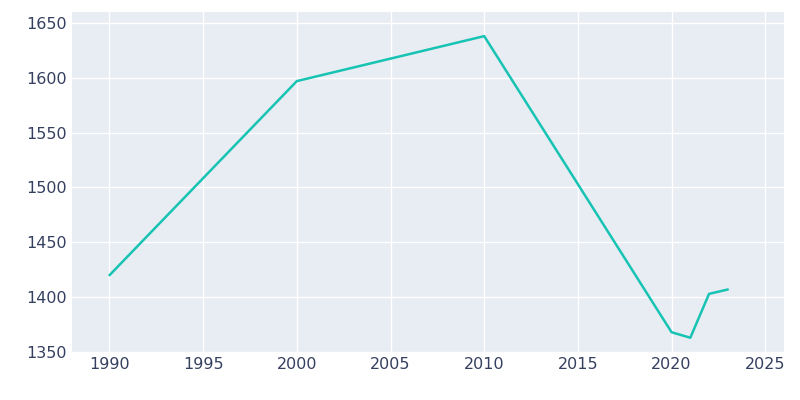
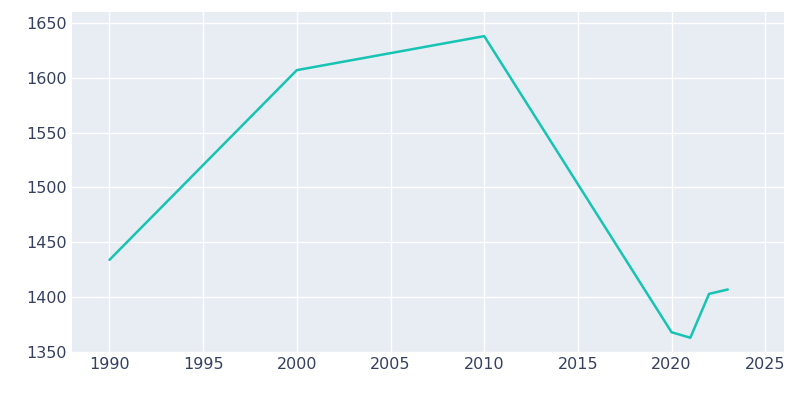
1990: 1420 -> 1434
2000: 1597 -> 1607
